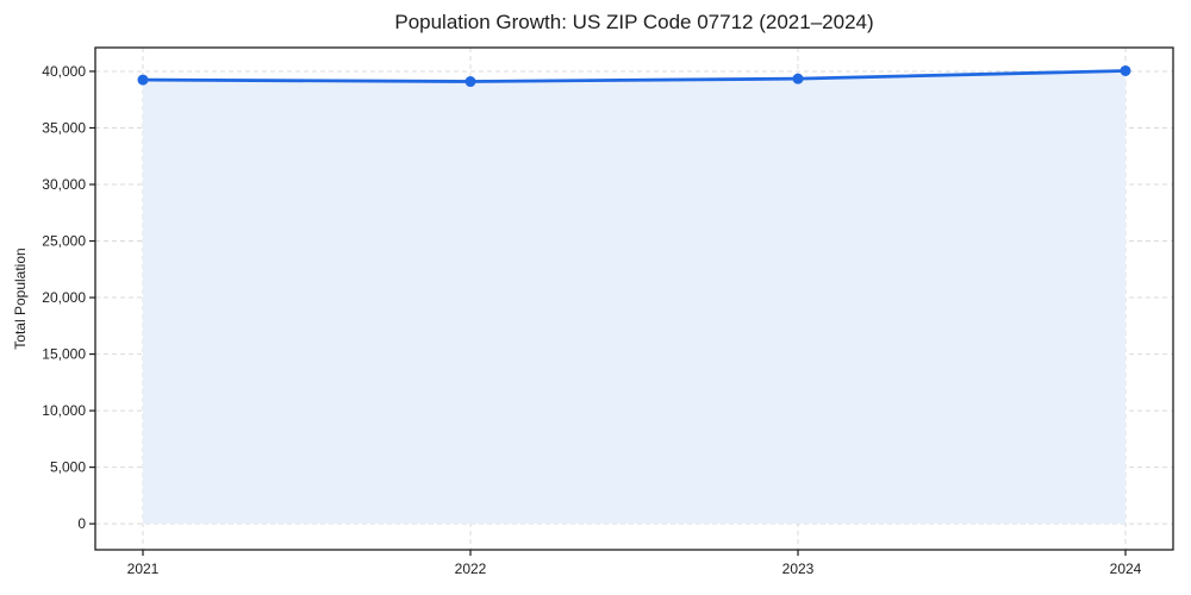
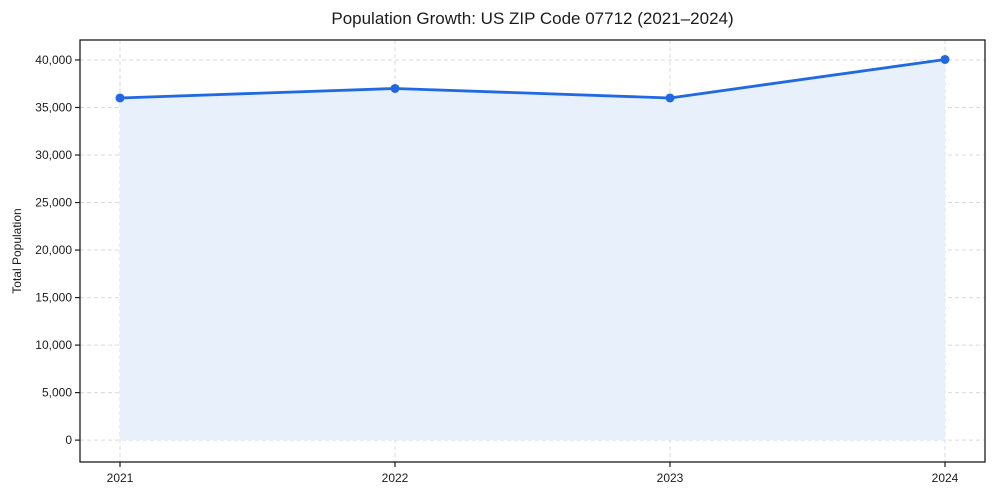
2021: 39000 -> 36000
2022: 39000 -> 37000
2023: 39000 -> 36000
